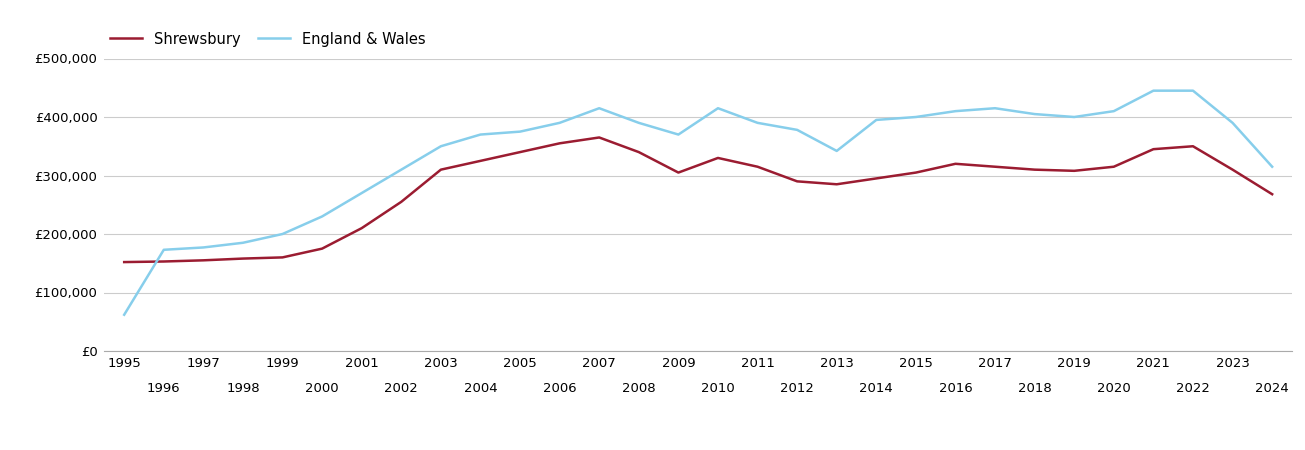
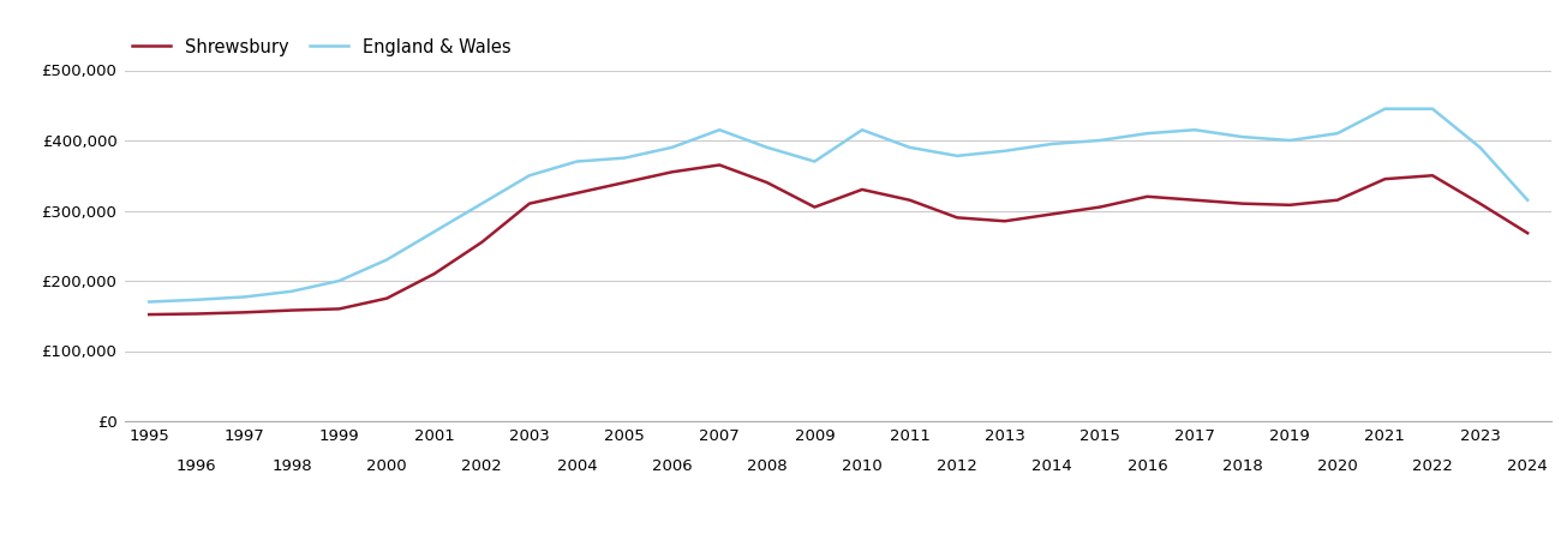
England & Wales/1995: £62,000 -> £170,000
England & Wales/2013: £342,000 -> £385,000
